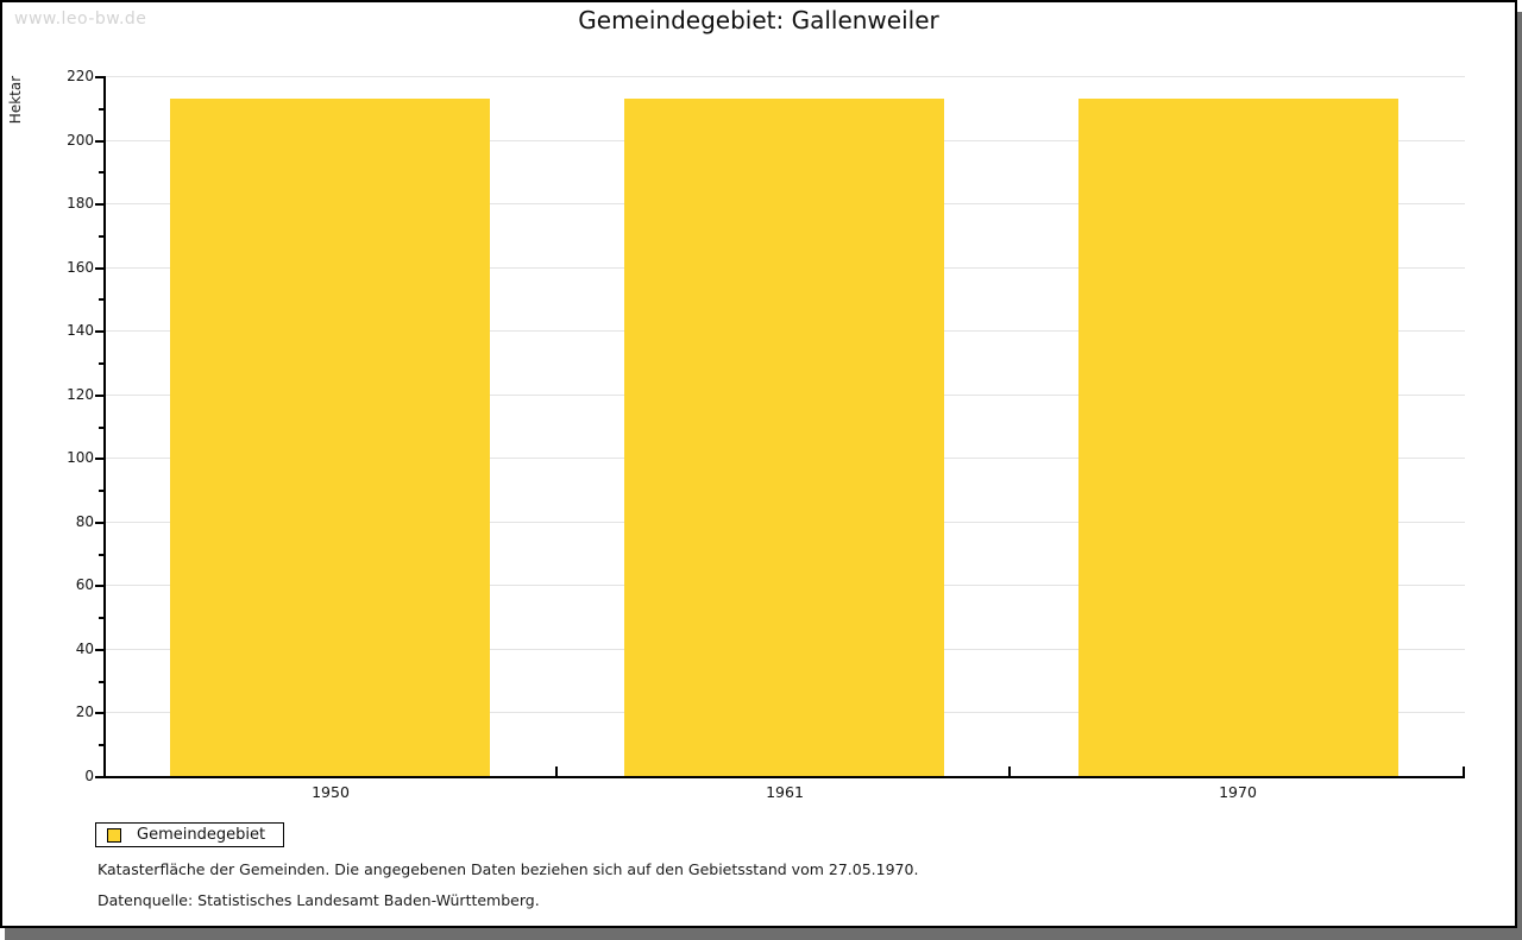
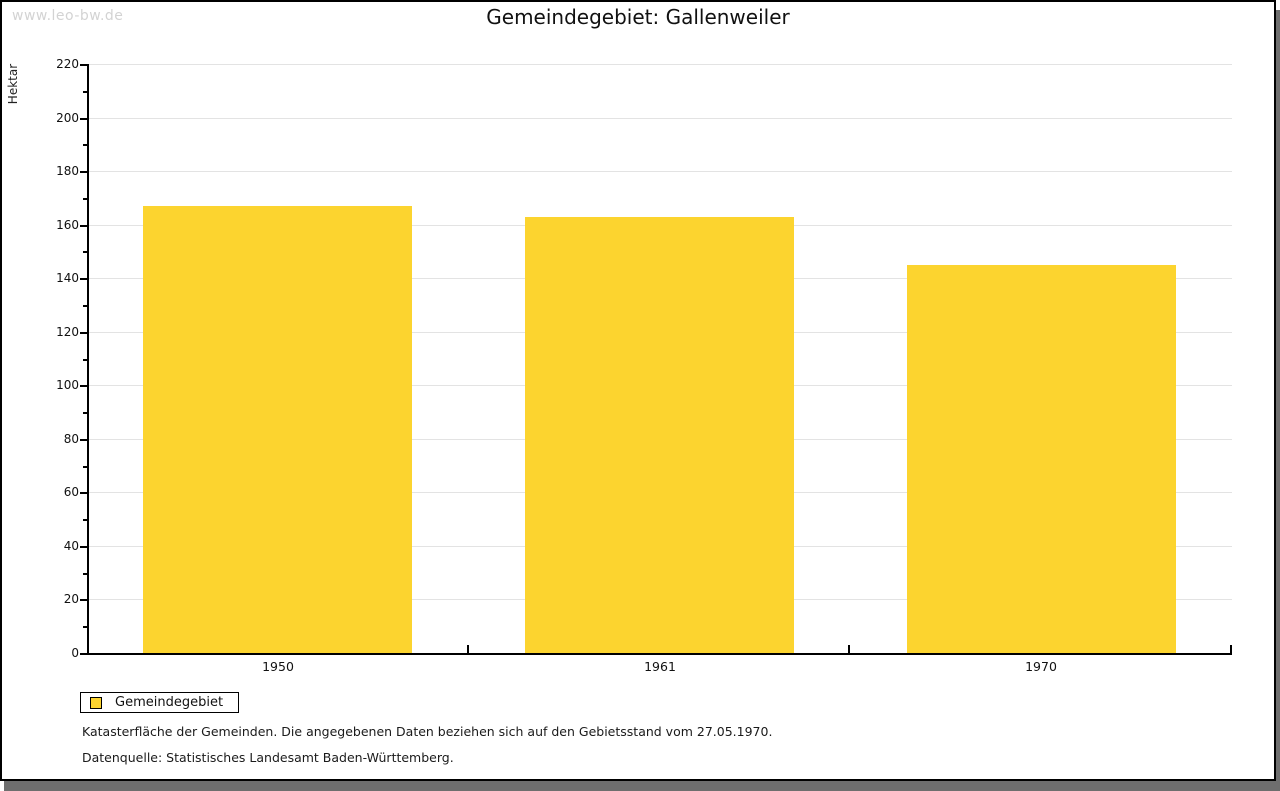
1950: 213 -> 167
1961: 213 -> 163
1970: 213 -> 145
